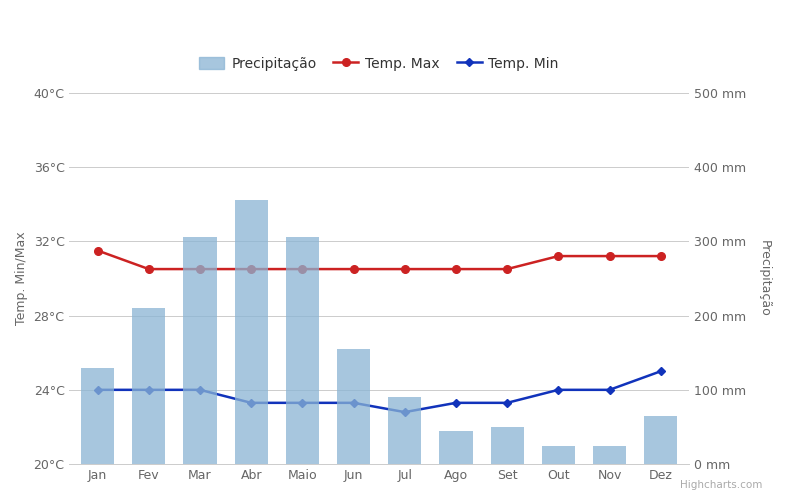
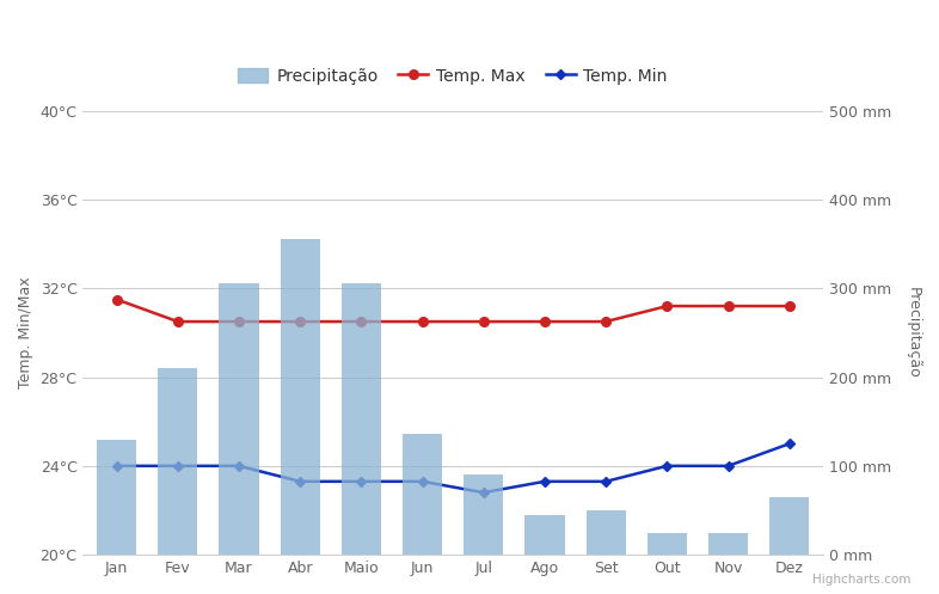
Precipitação/Jun: 155 mm -> 136 mm
